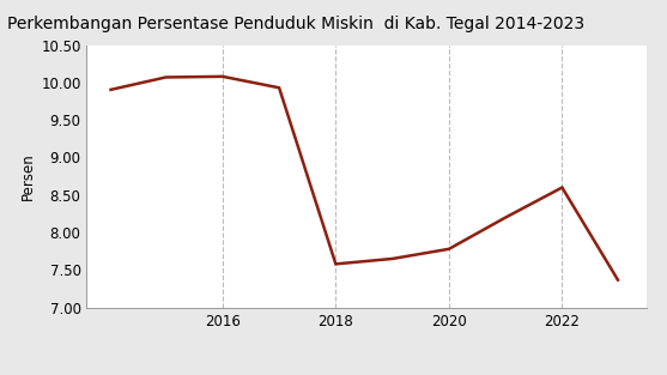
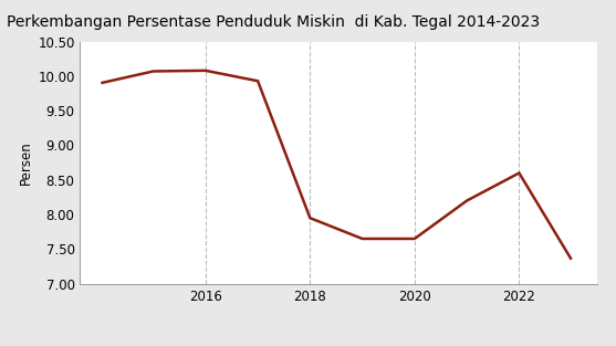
2018: 7.58 -> 7.95
2020: 7.78 -> 7.65
